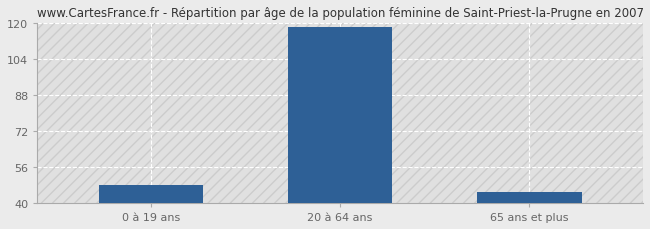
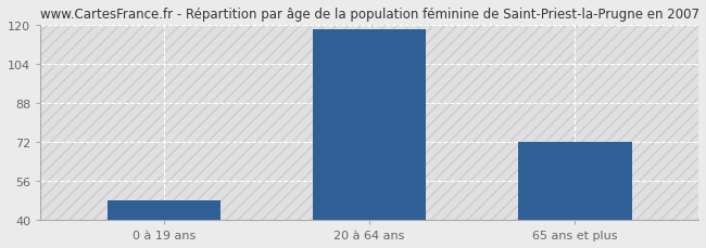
65 ans et plus: 45 -> 72
